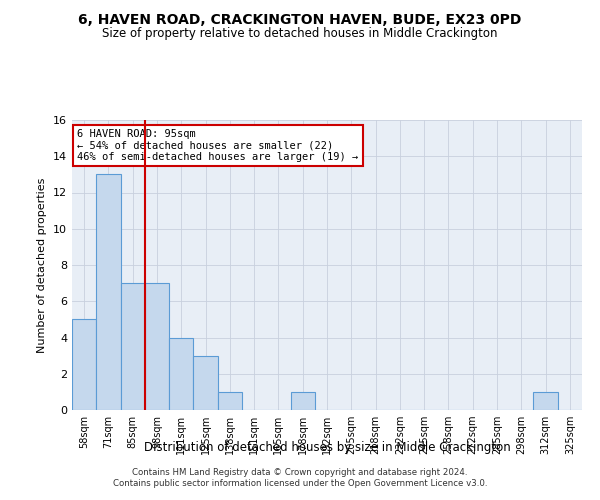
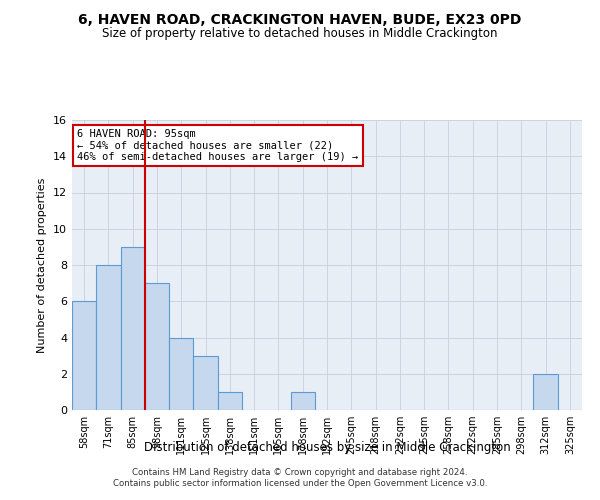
58sqm: 5 -> 6
71sqm: 13 -> 8
85sqm: 7 -> 9
312sqm: 1 -> 2
